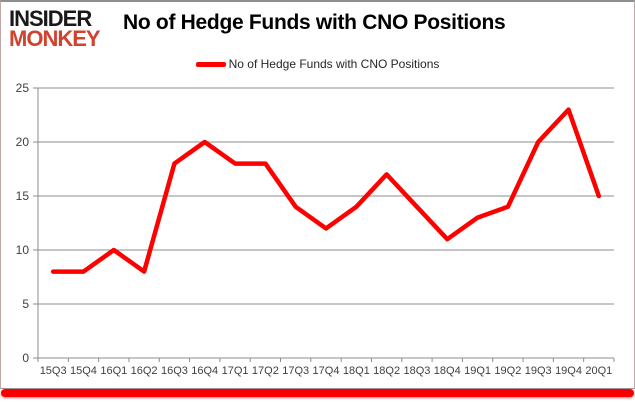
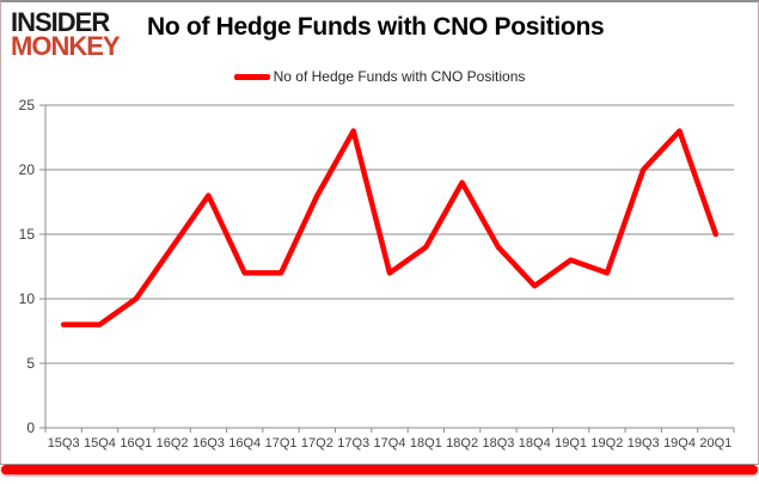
16Q2: 8 -> 14
16Q4: 20 -> 12
17Q1: 18 -> 12
17Q3: 14 -> 23
18Q2: 17 -> 19
19Q2: 14 -> 12
